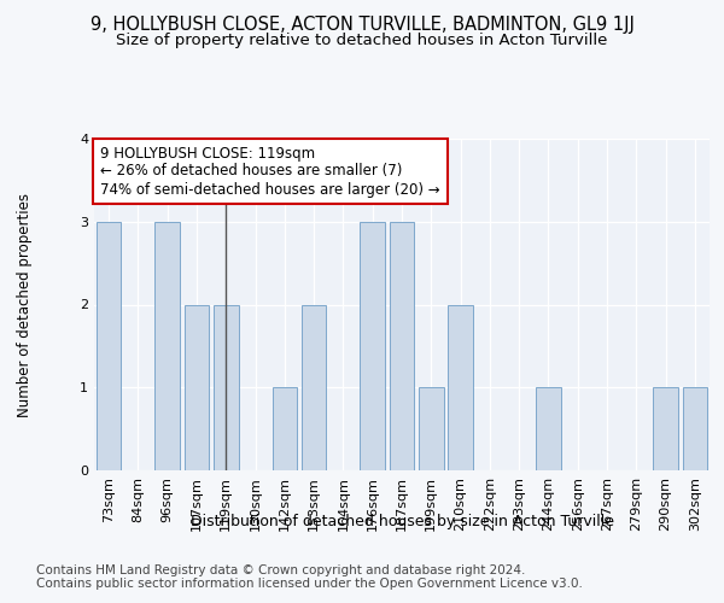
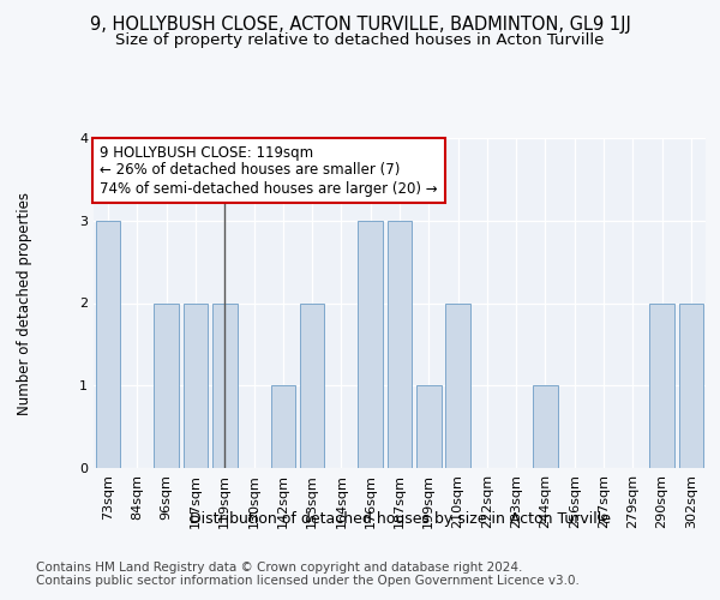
96sqm: 3 -> 2
290sqm: 1 -> 2
302sqm: 1 -> 2
